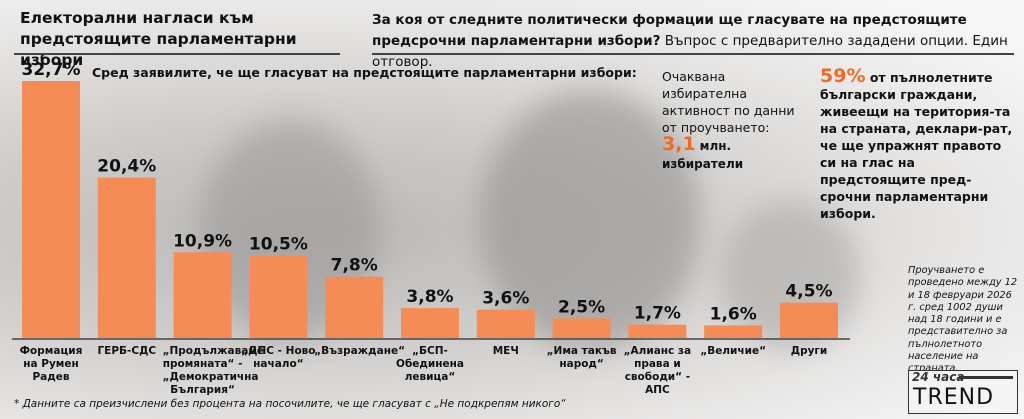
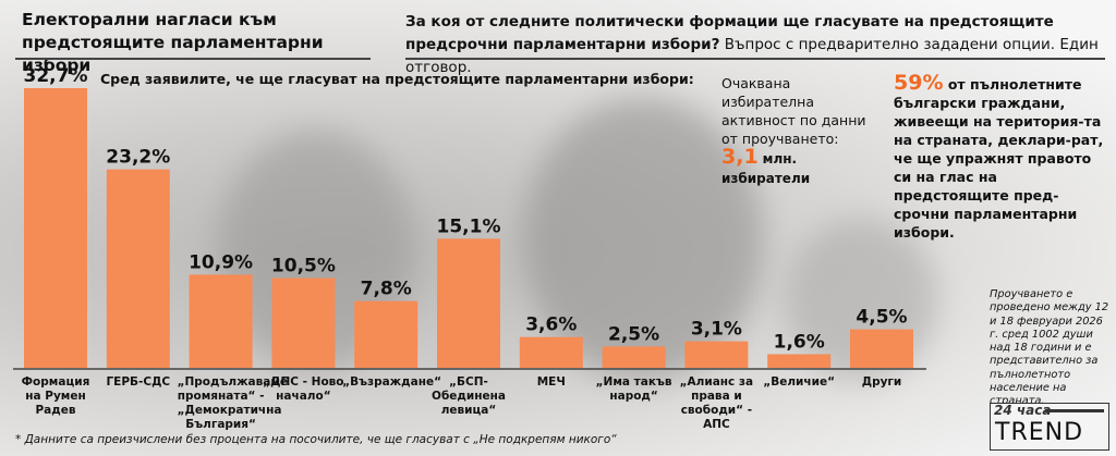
ГЕРБ-СДС: 20,4% -> 23,2%
„БСП-Обединена левица“: 3,8% -> 15,1%
„Алианс за права и свободи“ - АПС: 1,7% -> 3,1%
